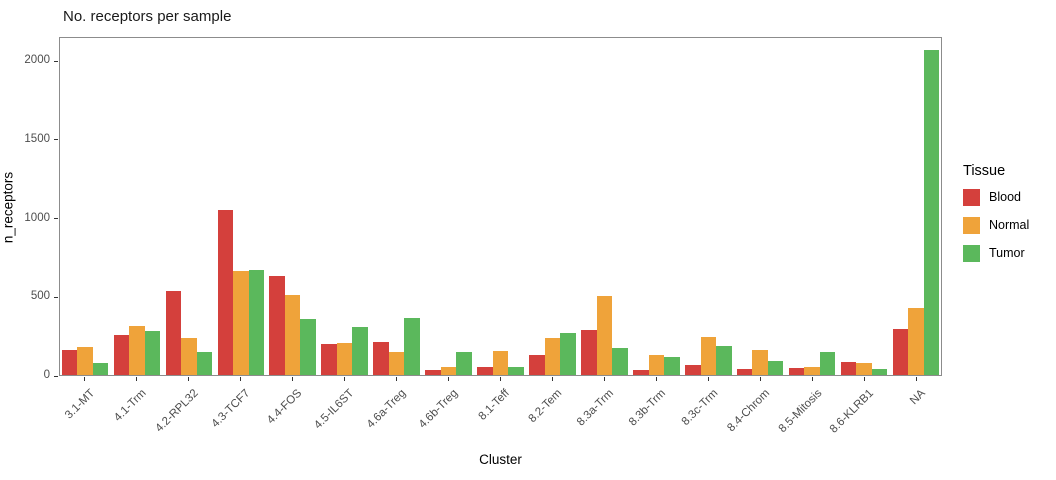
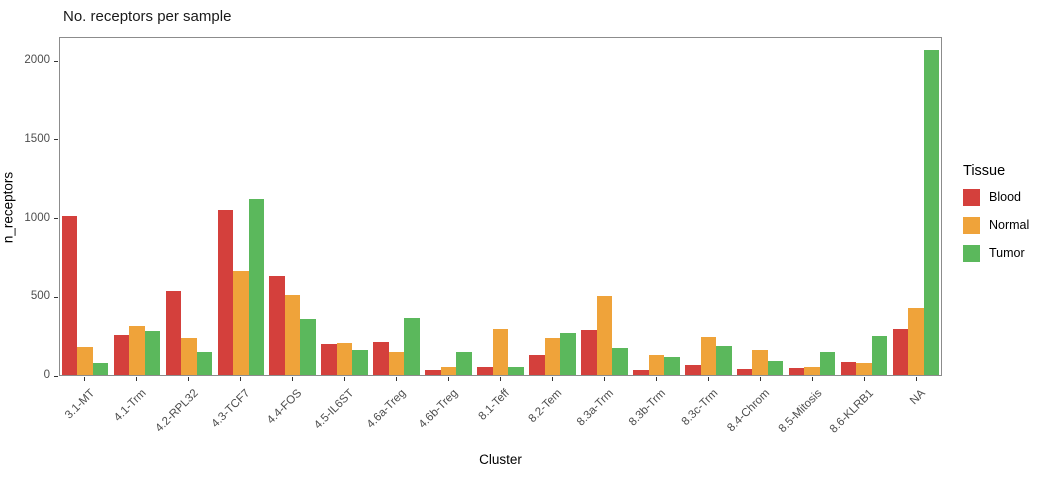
Blood/3.1-MT: 160 -> 1010
Tumor/4.3-TCF7: 670 -> 1120
Tumor/4.5-IL6ST: 300 -> 160
Normal/8.1-Teff: 150 -> 290
Tumor/8.6-KLRB1: 40 -> 250
